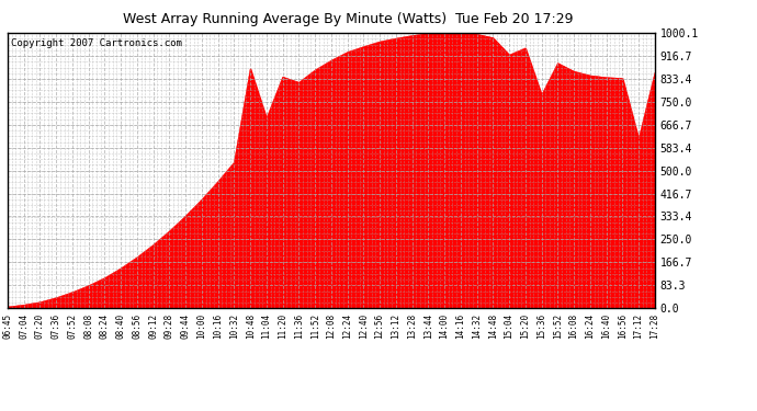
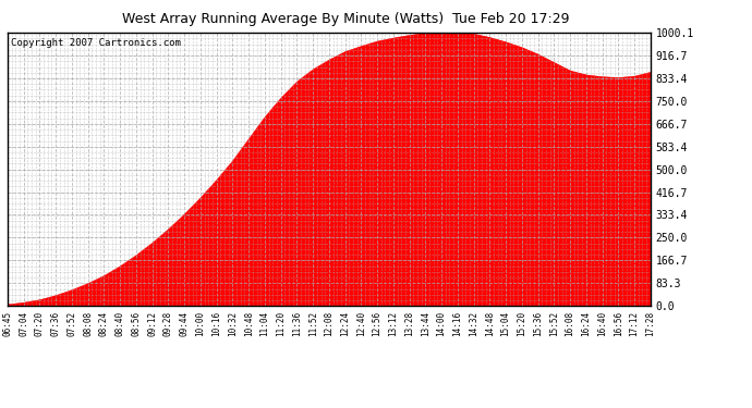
10:48: 870 -> 610
11:20: 840 -> 760
15:04: 920 -> 965
15:36: 775 -> 920
17:12: 615 -> 840
